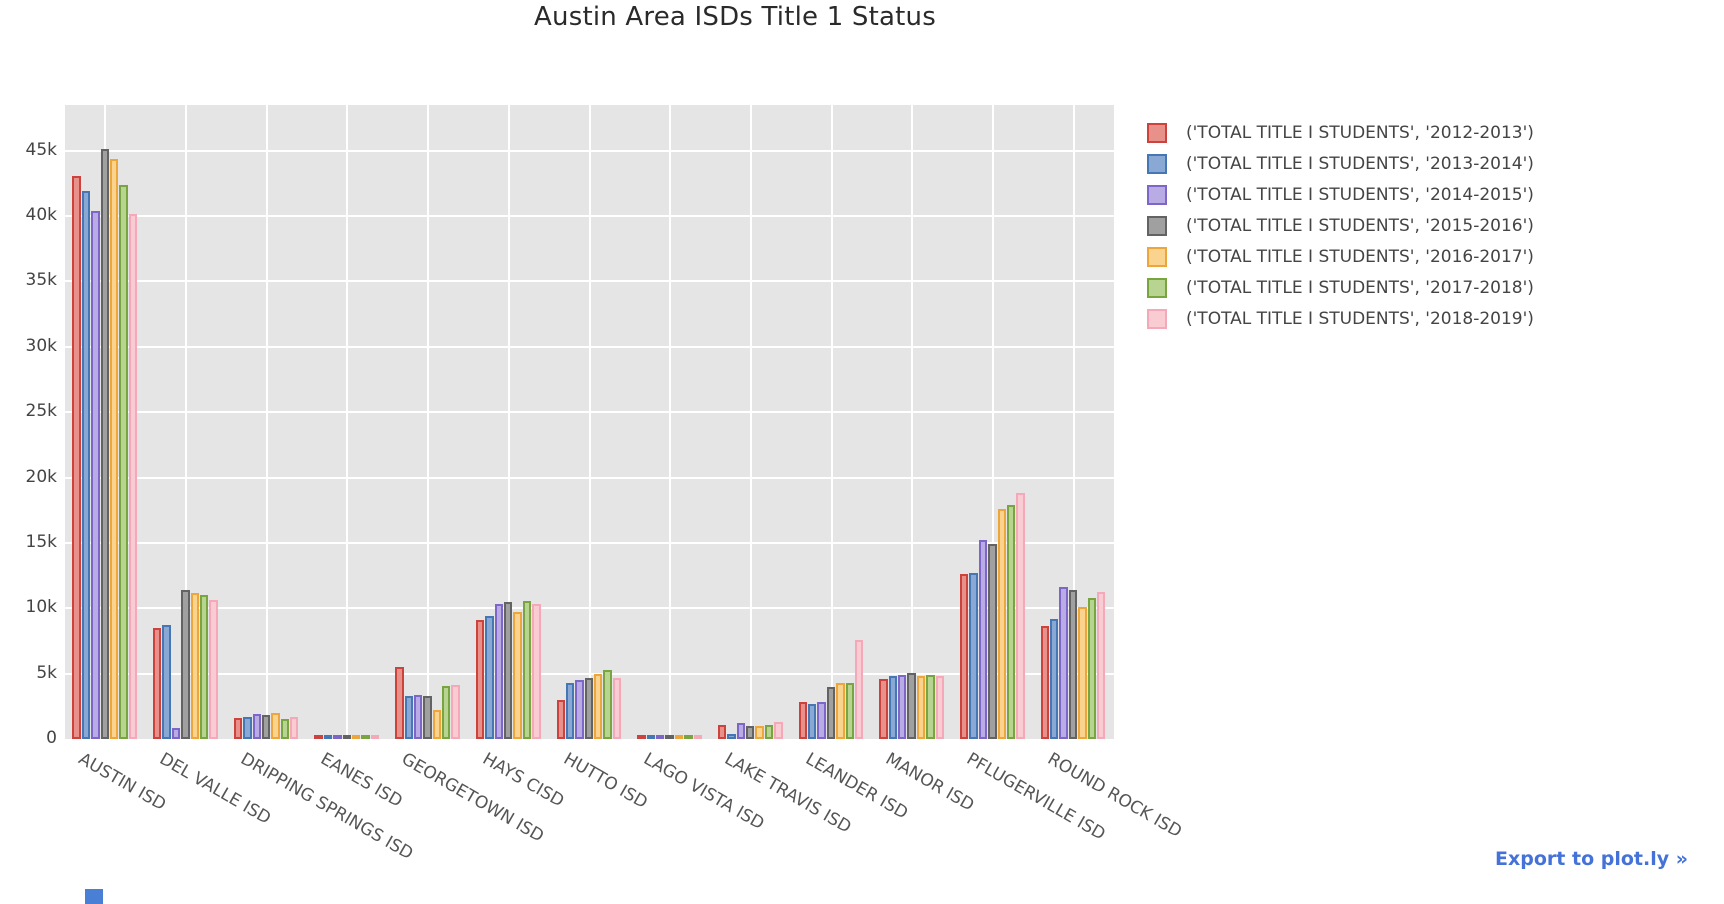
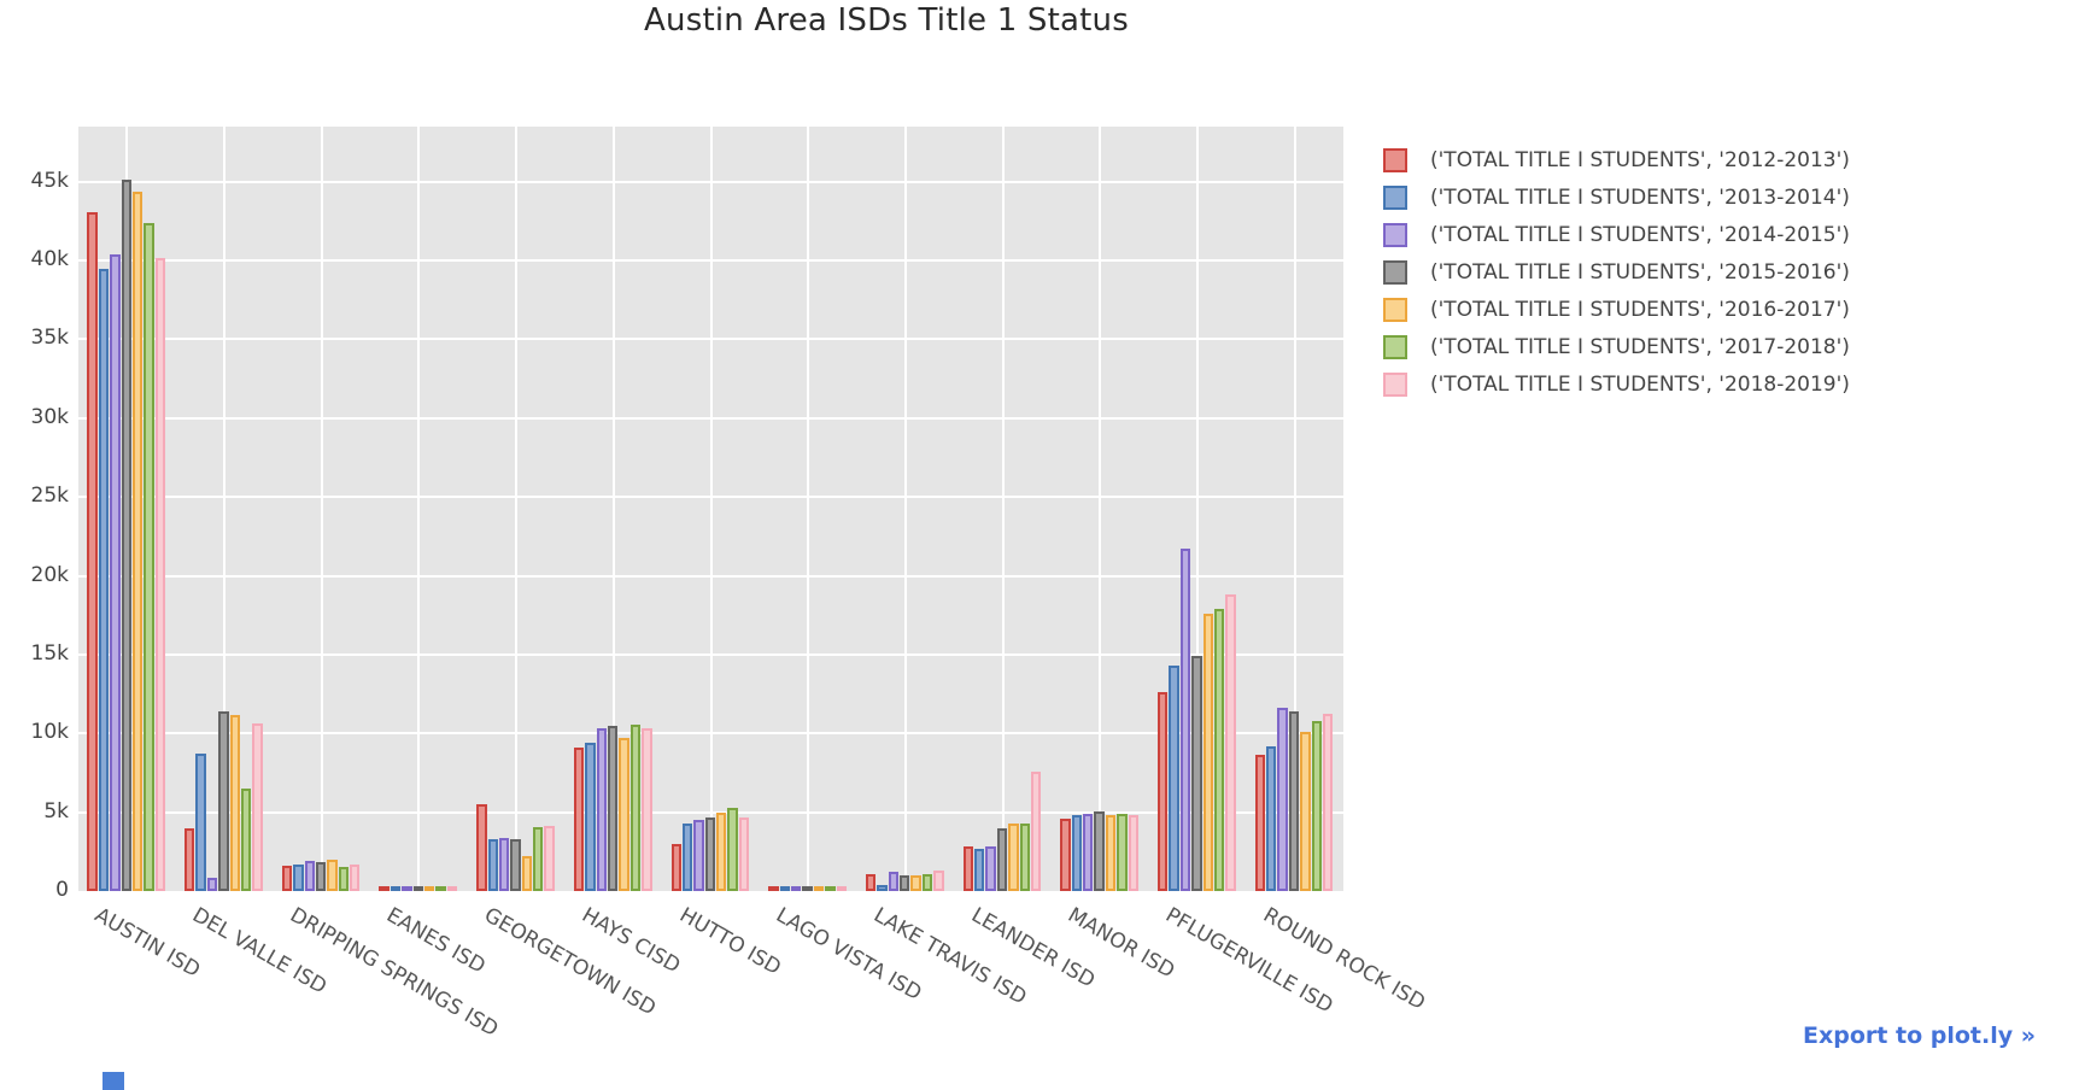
('TOTAL TITLE I STUDENTS', '2013-2014')/AUSTIN ISD: 41.9k -> 39.5k
('TOTAL TITLE I STUDENTS', '2012-2013')/DEL VALLE ISD: 8.5k -> 4.0k
('TOTAL TITLE I STUDENTS', '2017-2018')/DEL VALLE ISD: 11.0k -> 6.5k
('TOTAL TITLE I STUDENTS', '2013-2014')/PFLUGERVILLE ISD: 12.7k -> 14.3k
('TOTAL TITLE I STUDENTS', '2014-2015')/PFLUGERVILLE ISD: 15.2k -> 21.7k
